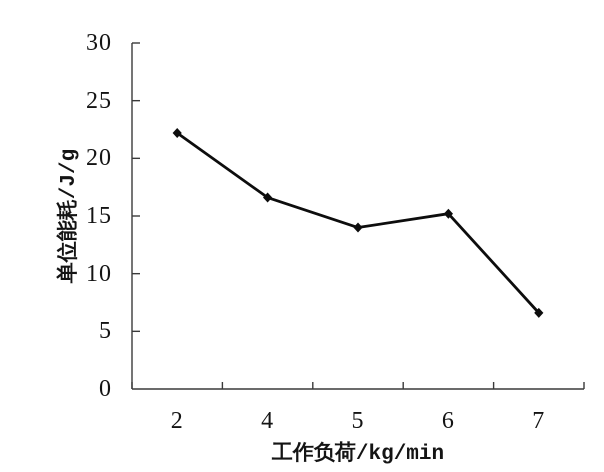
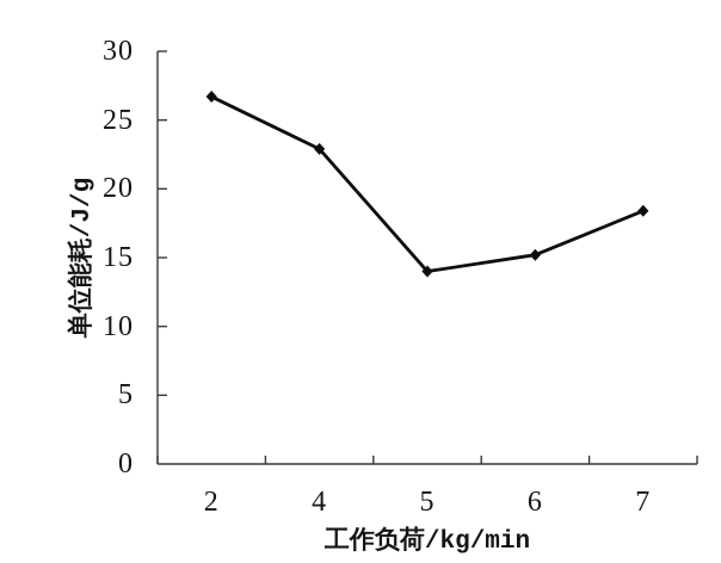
2: 22.2 -> 26.7
4: 16.6 -> 22.9
7: 6.6 -> 18.4
